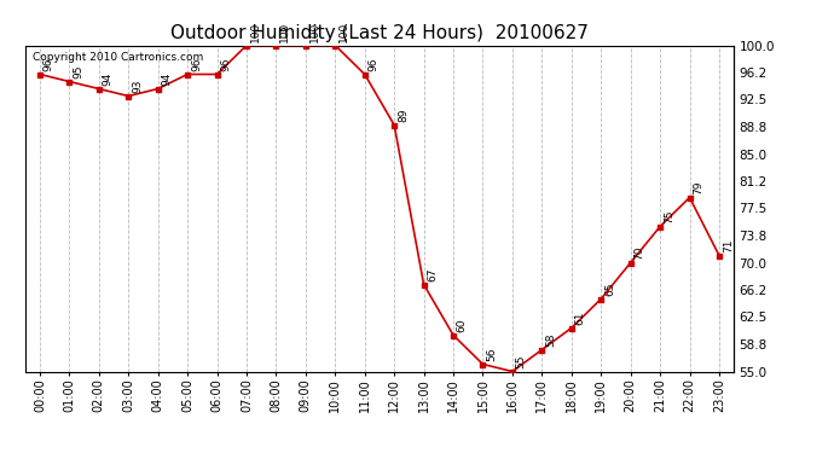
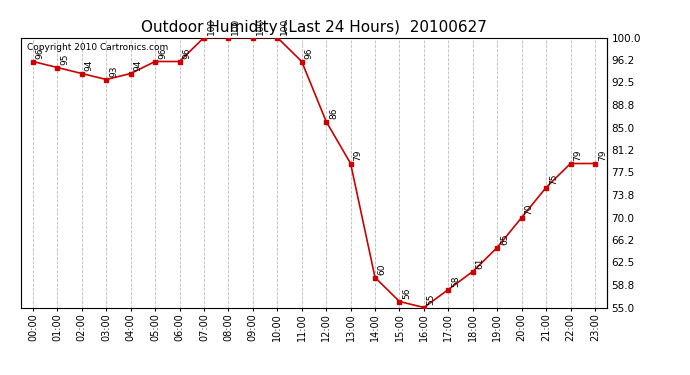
12:00: 89 -> 86
13:00: 67 -> 79
23:00: 71 -> 79
